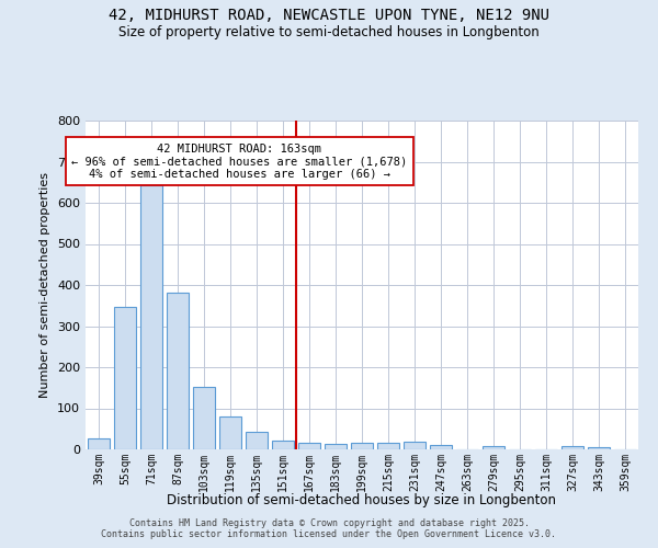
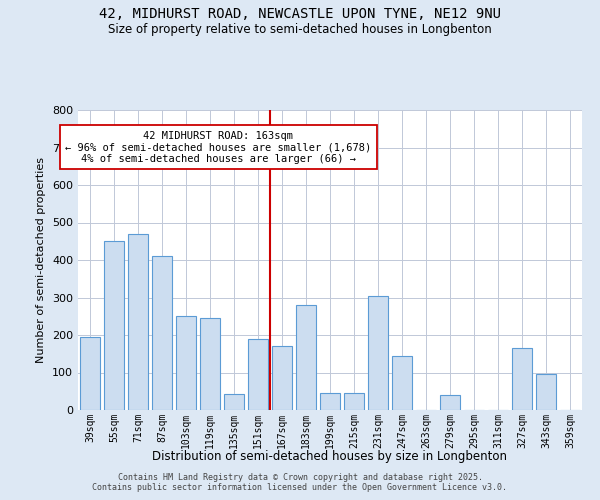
39sqm: 27 -> 195
55sqm: 347 -> 450
71sqm: 643 -> 470
87sqm: 382 -> 410
103sqm: 152 -> 250
119sqm: 80 -> 245
151sqm: 22 -> 190
167sqm: 15 -> 170
183sqm: 13 -> 280
199sqm: 15 -> 45
215sqm: 15 -> 45
231sqm: 18 -> 305
247sqm: 10 -> 145
279sqm: 8 -> 40
327sqm: 8 -> 165
343sqm: 5 -> 95
